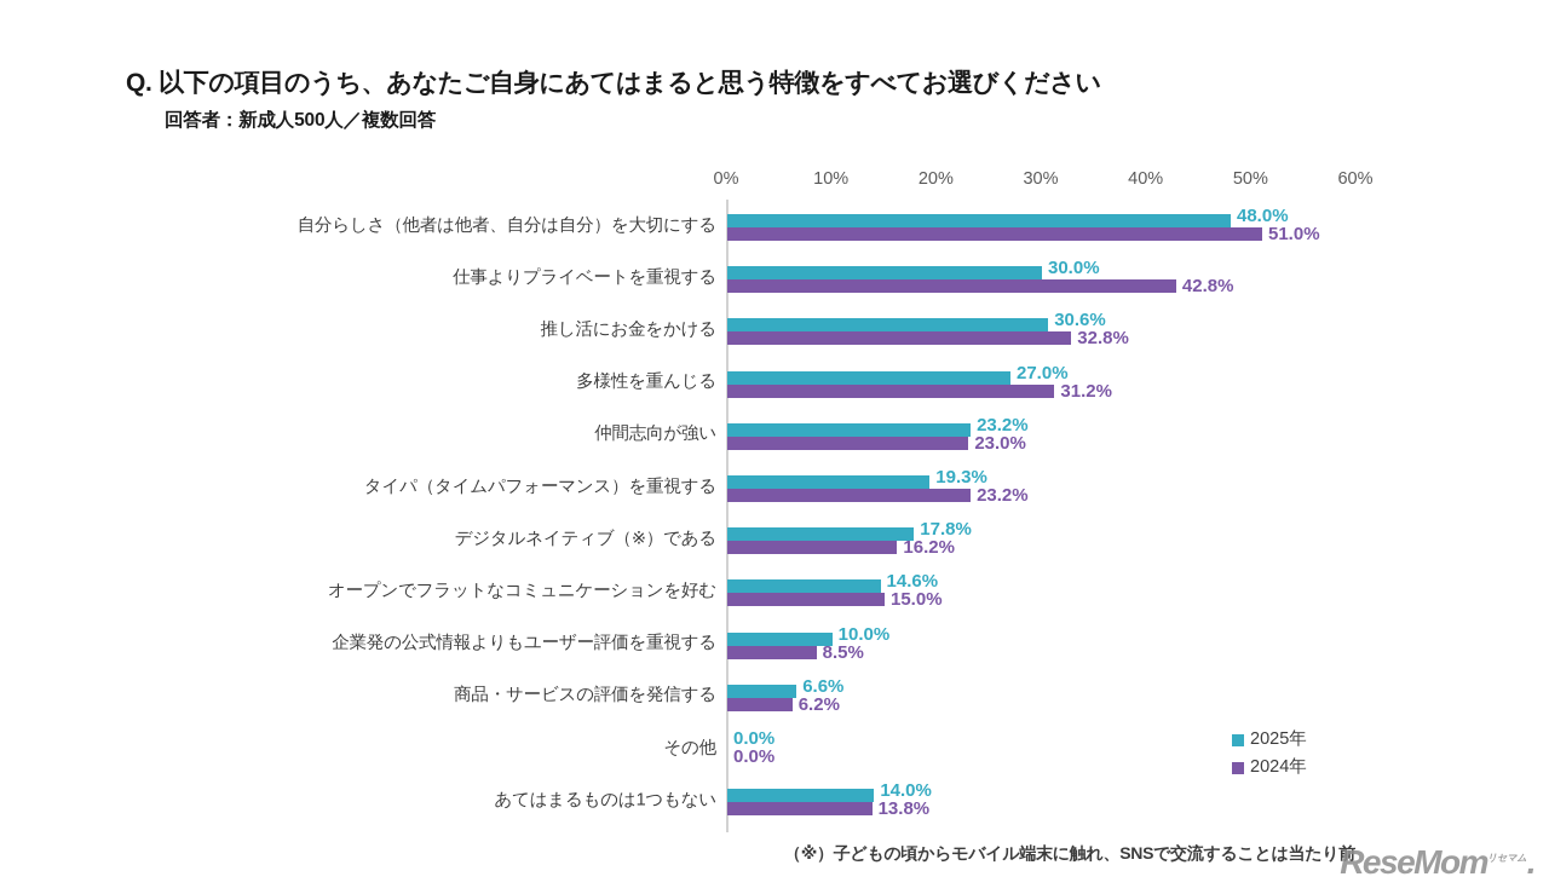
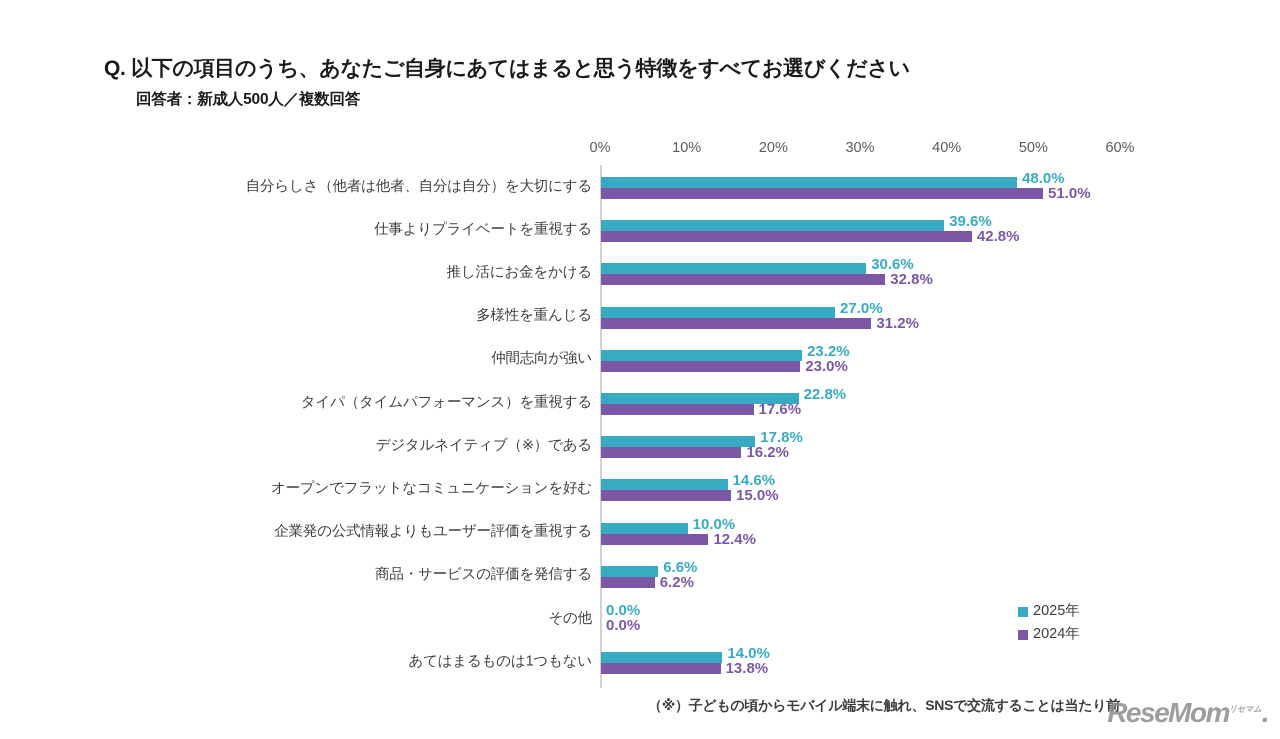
2025年/仕事よりプライベートを重視する: 30.0% -> 39.6%
2025年/タイパ（タイムパフォーマンス）を重視する: 19.3% -> 22.8%
2024年/タイパ（タイムパフォーマンス）を重視する: 23.2% -> 17.6%
2024年/企業発の公式情報よりもユーザー評価を重視する: 8.5% -> 12.4%
